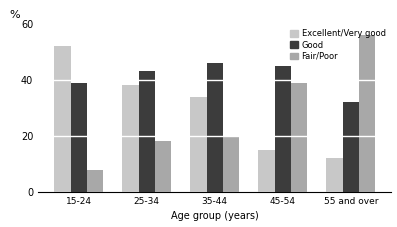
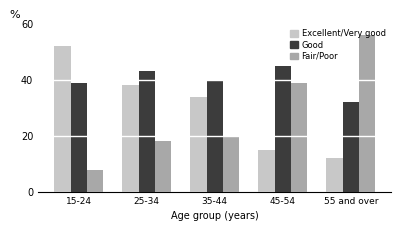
Good/35-44: 46 -> 40
